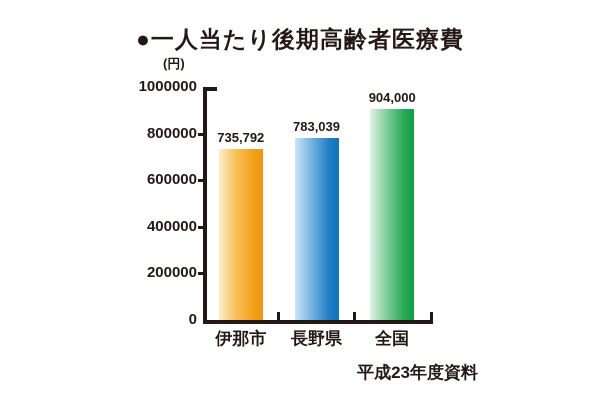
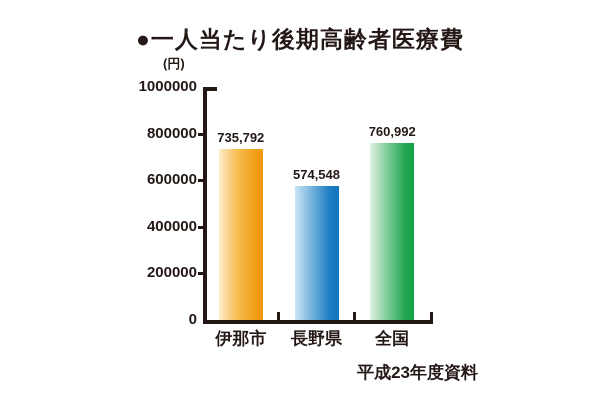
長野県: 783,039 -> 574,548
全国: 904,000 -> 760,992
